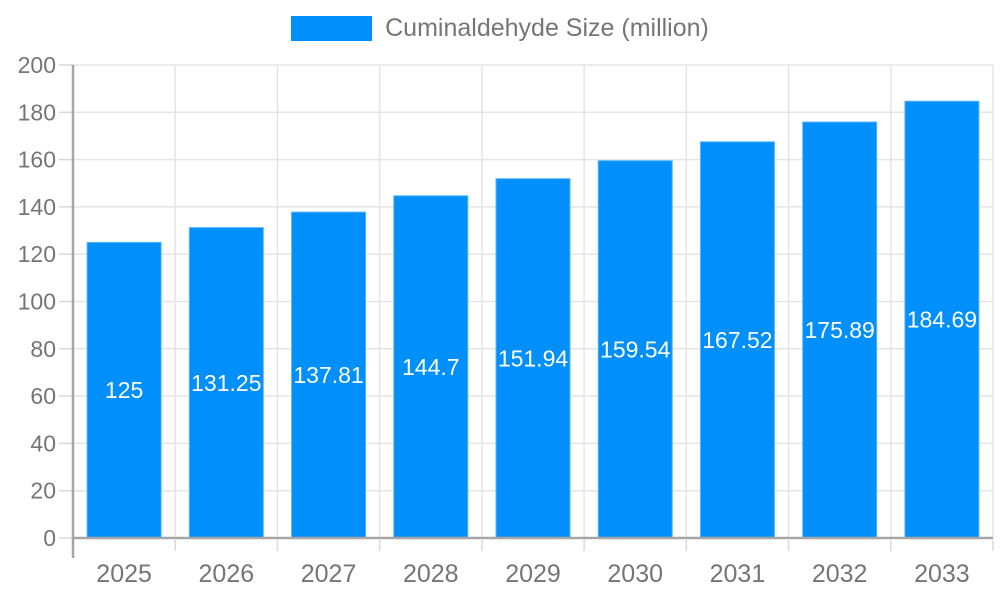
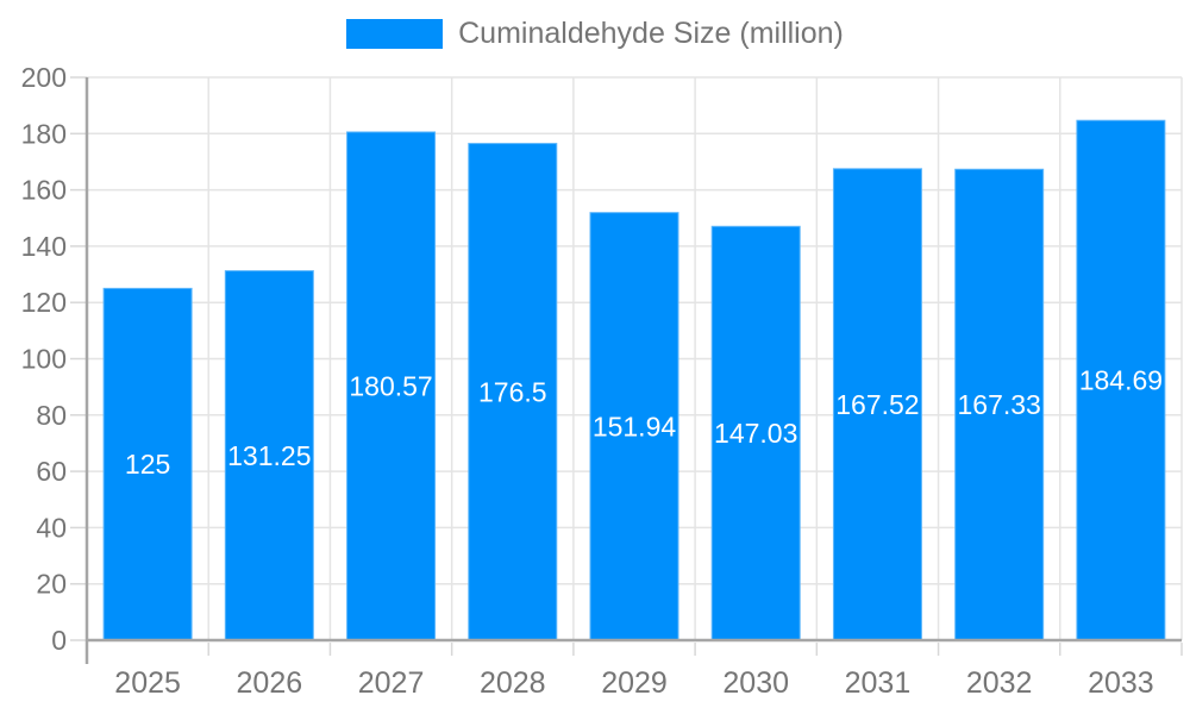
2027: 137.81 -> 180.57
2028: 144.7 -> 176.5
2030: 159.54 -> 147.03
2032: 175.89 -> 167.33
